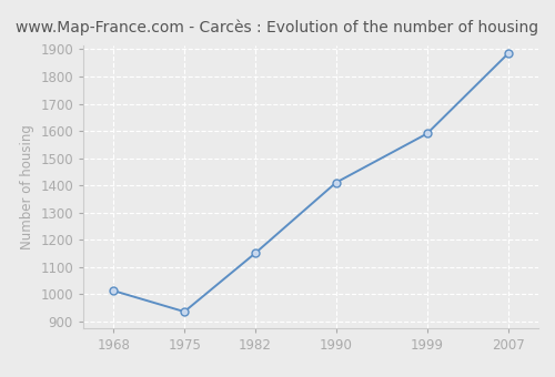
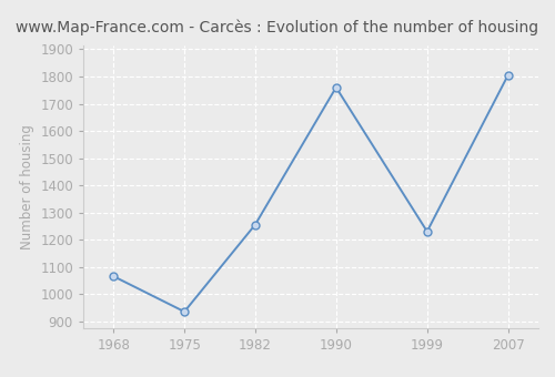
1968: 1012 -> 1065
1982: 1150 -> 1255
1990: 1410 -> 1760
1999: 1590 -> 1230
2007: 1884 -> 1805
